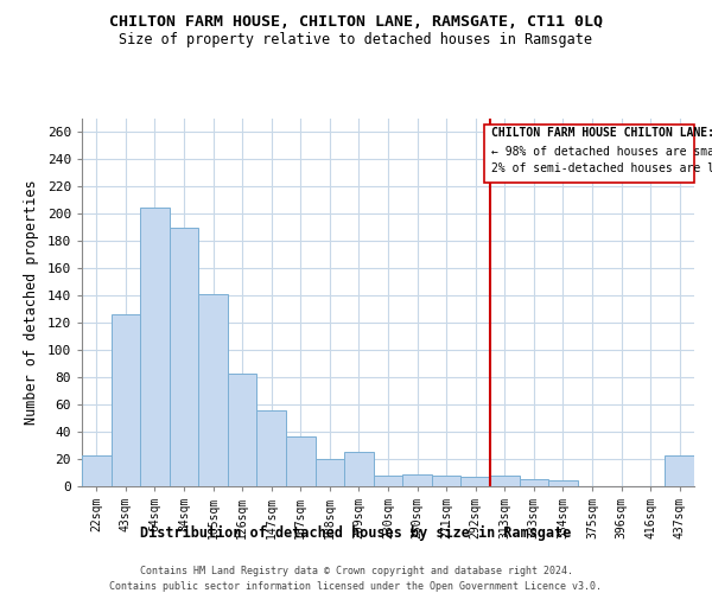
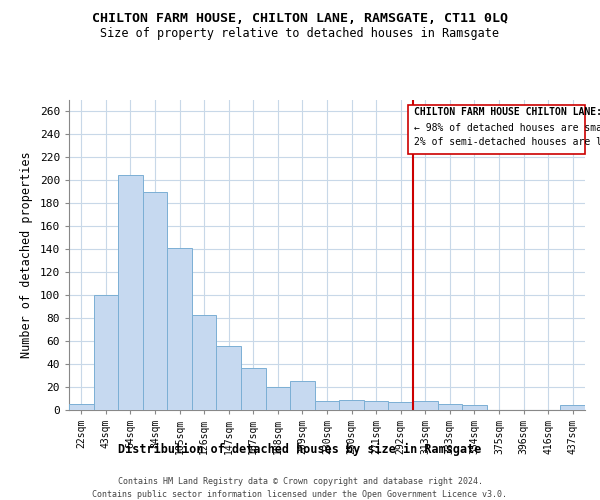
22sqm: 23 -> 5
43sqm: 126 -> 100
437sqm: 23 -> 4
